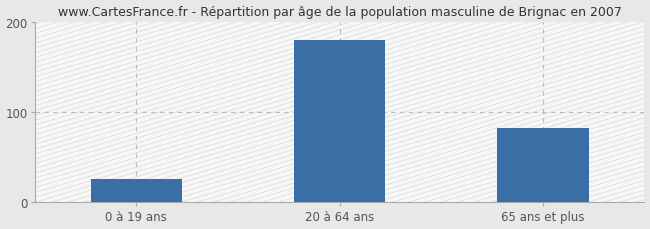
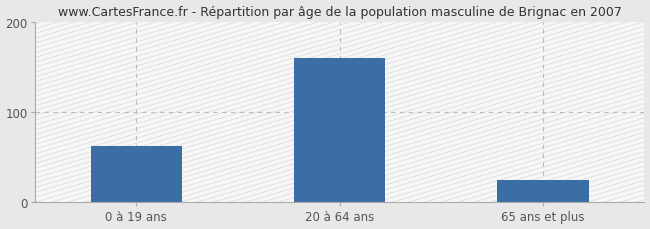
0 à 19 ans: 26 -> 62
20 à 64 ans: 180 -> 160
65 ans et plus: 82 -> 25
